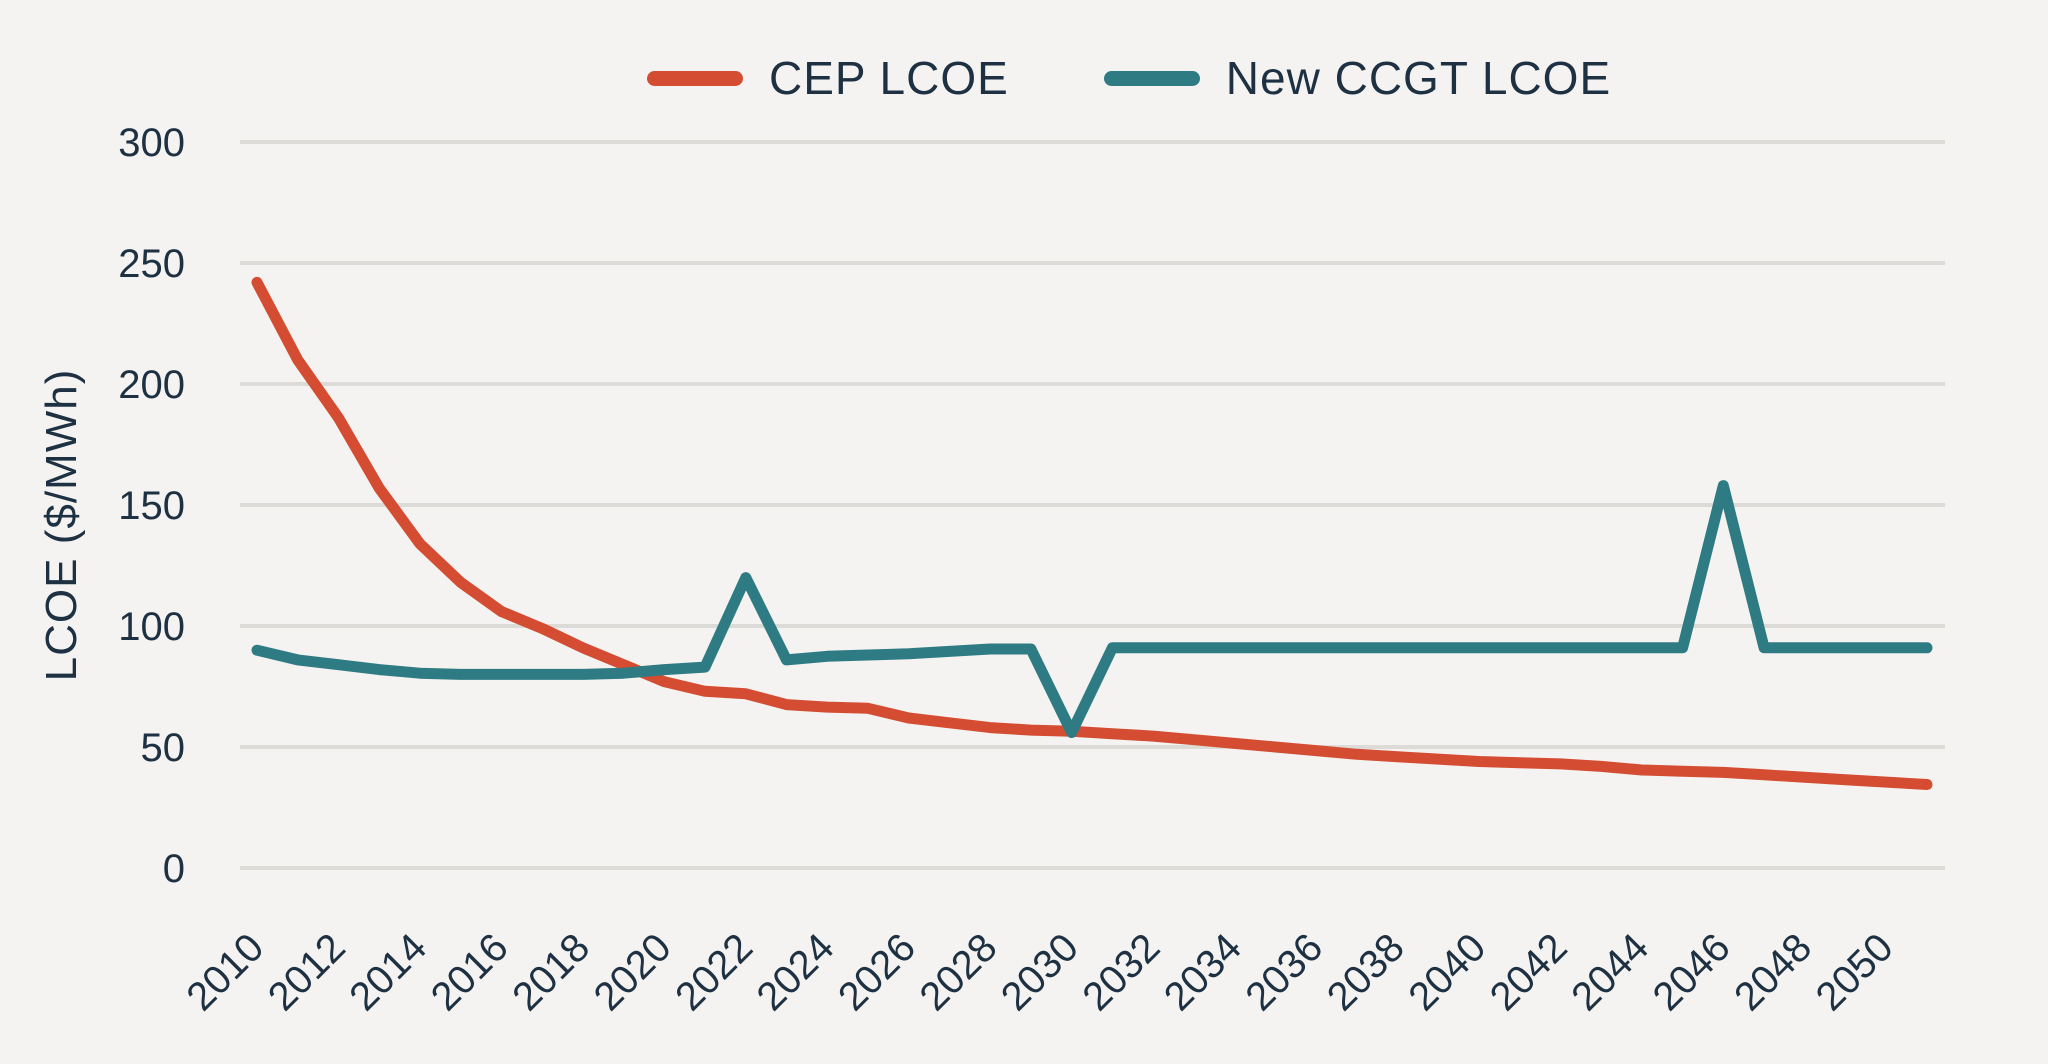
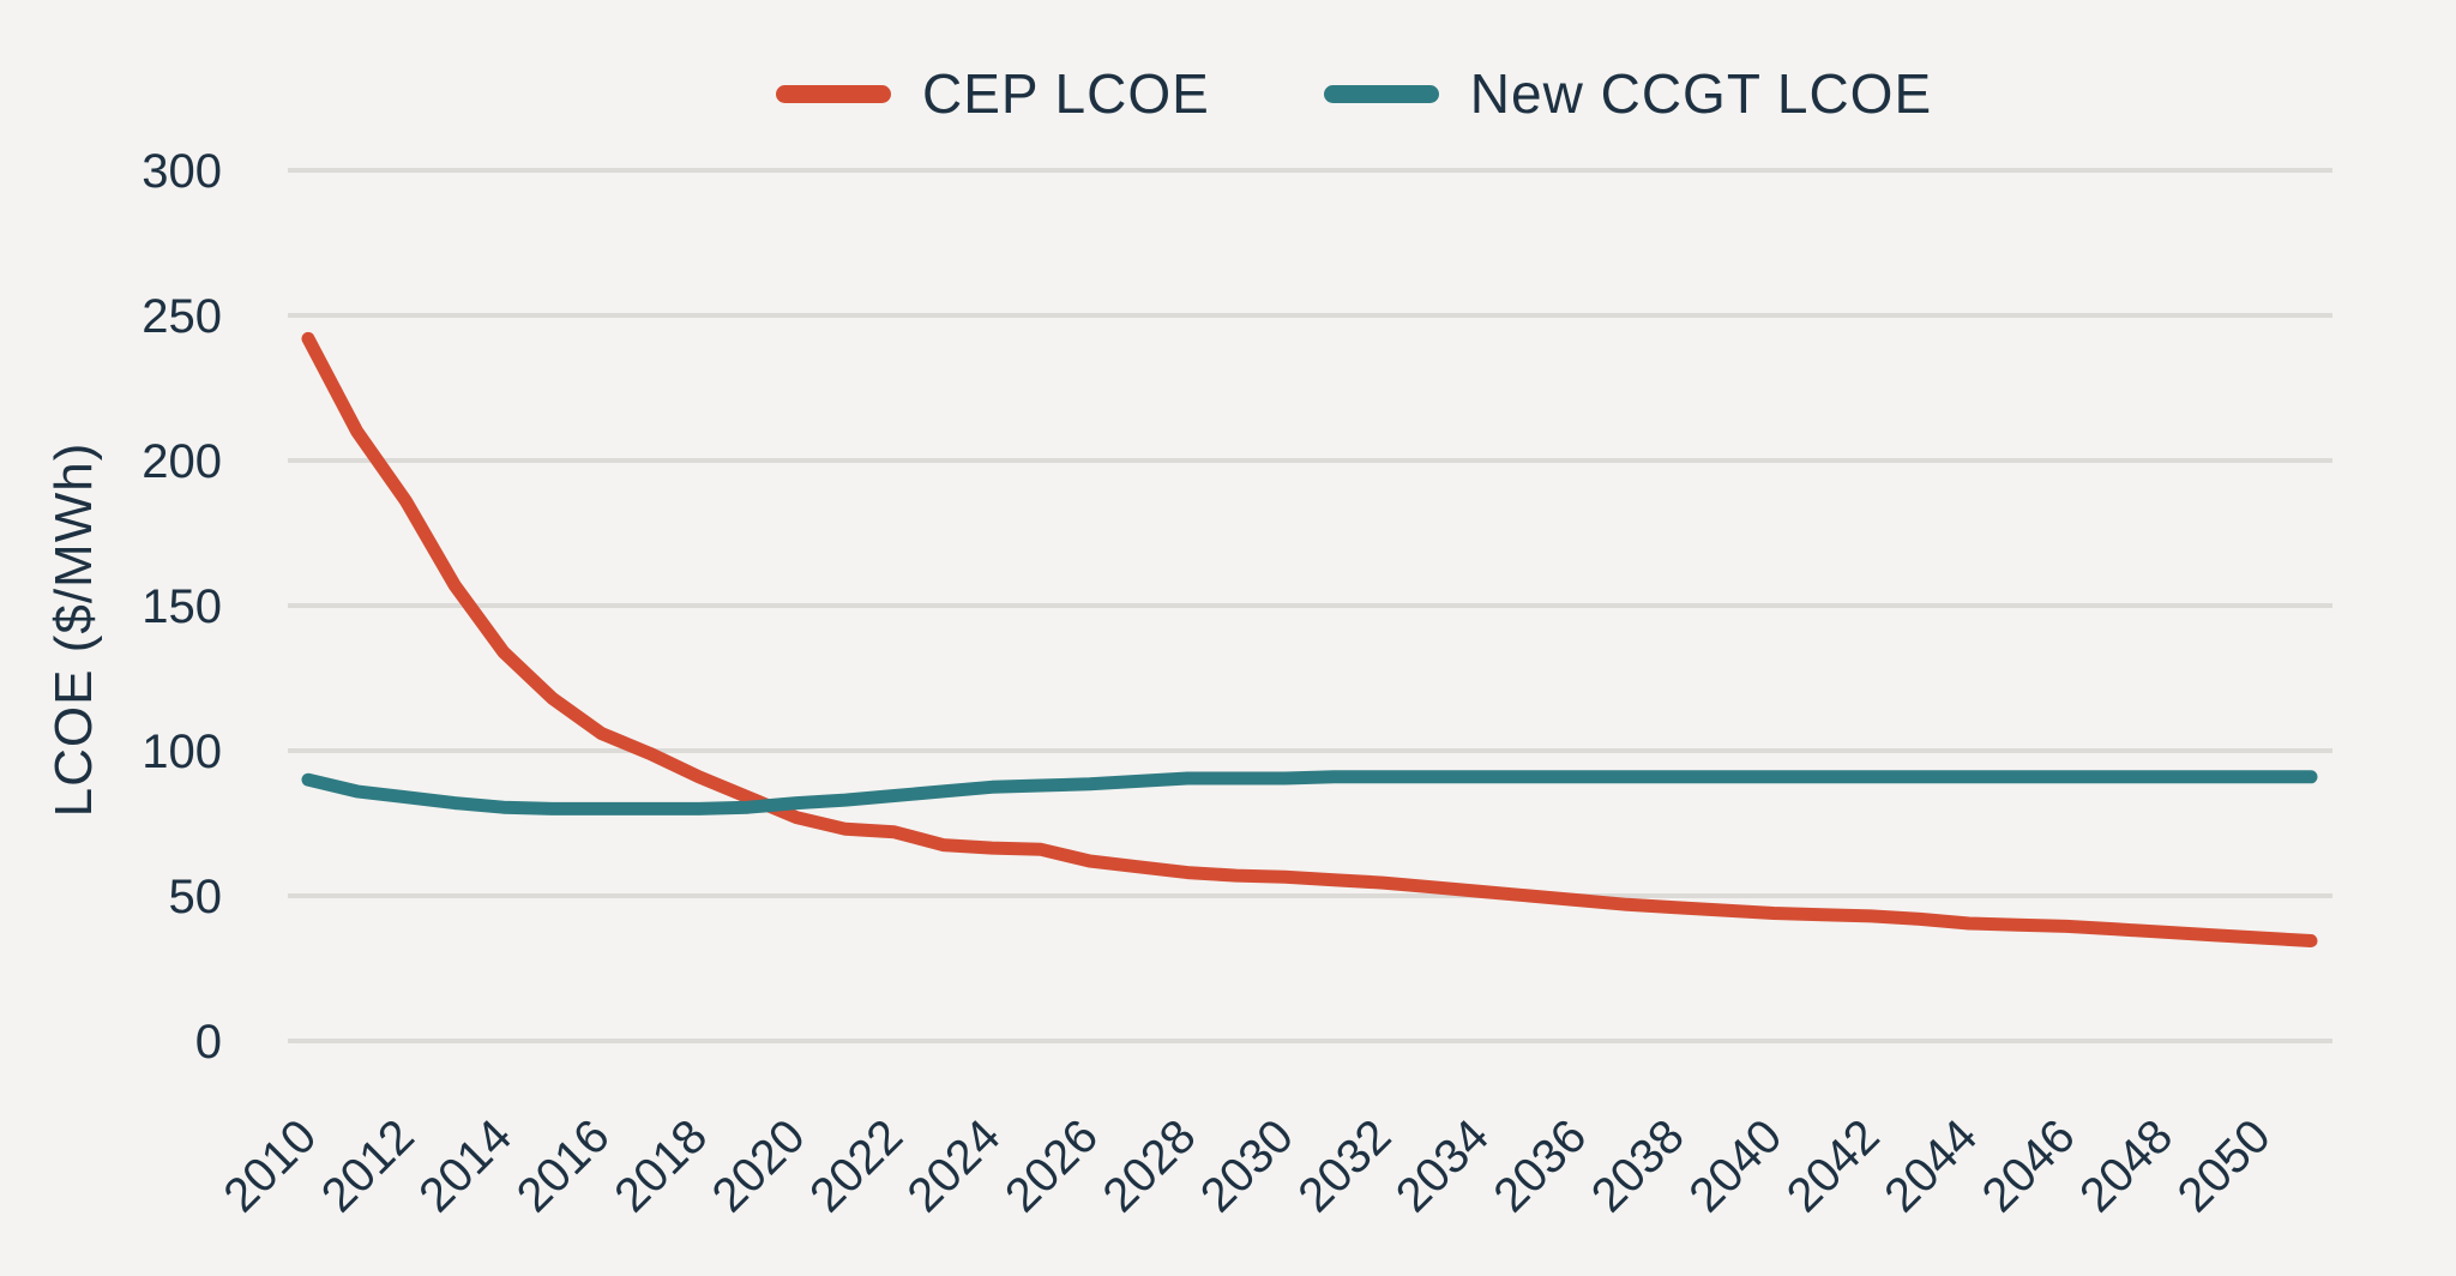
New CCGT LCOE/2022: 120 -> 84
New CCGT LCOE/2030: 56 -> 90
New CCGT LCOE/2046: 158 -> 91
